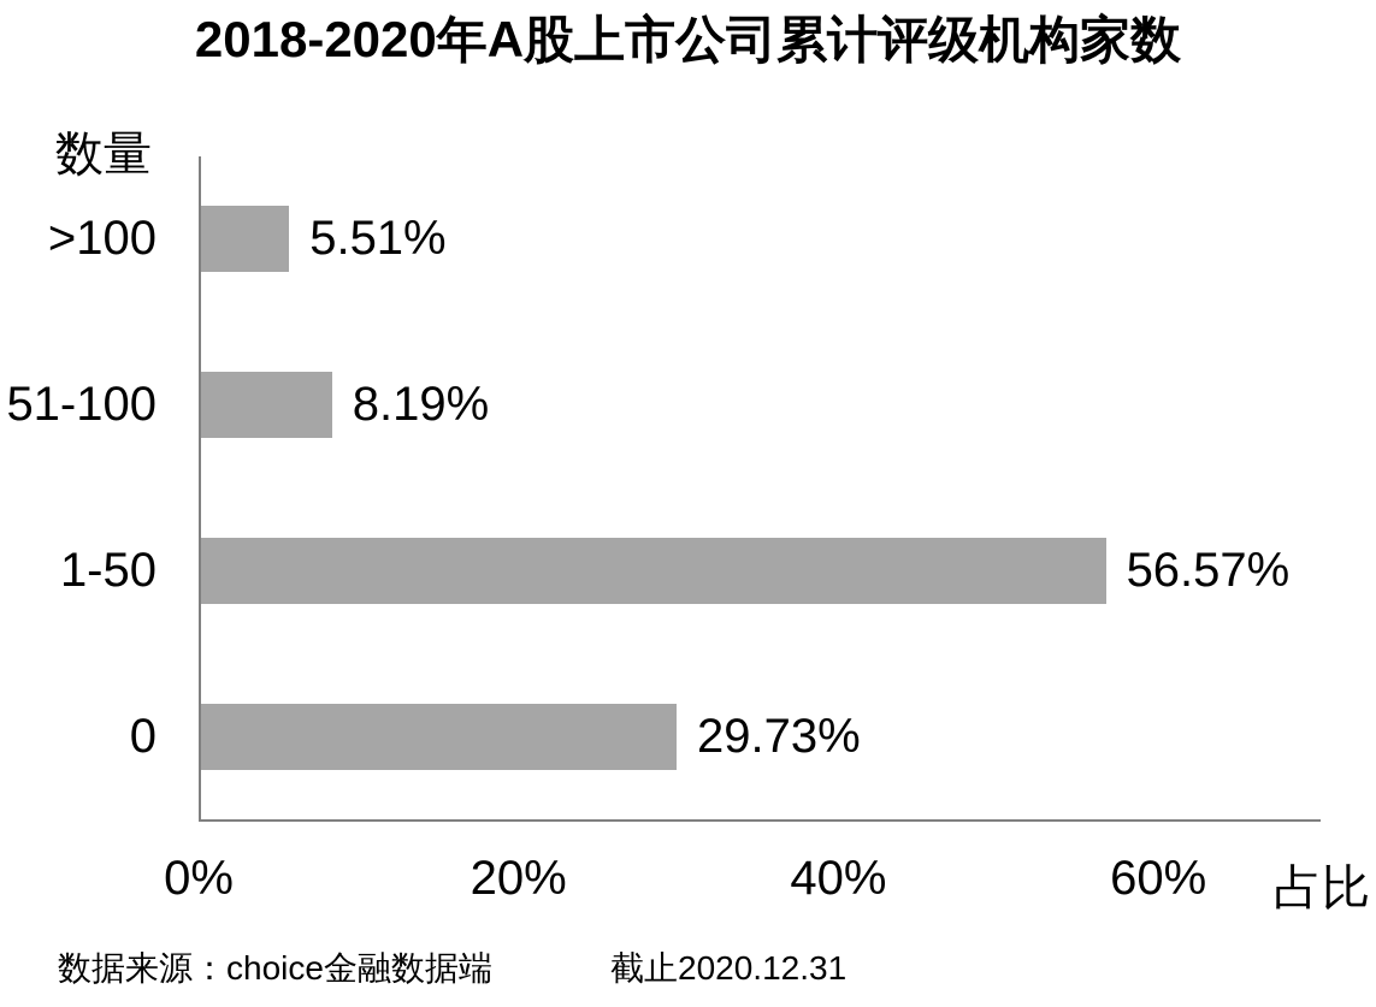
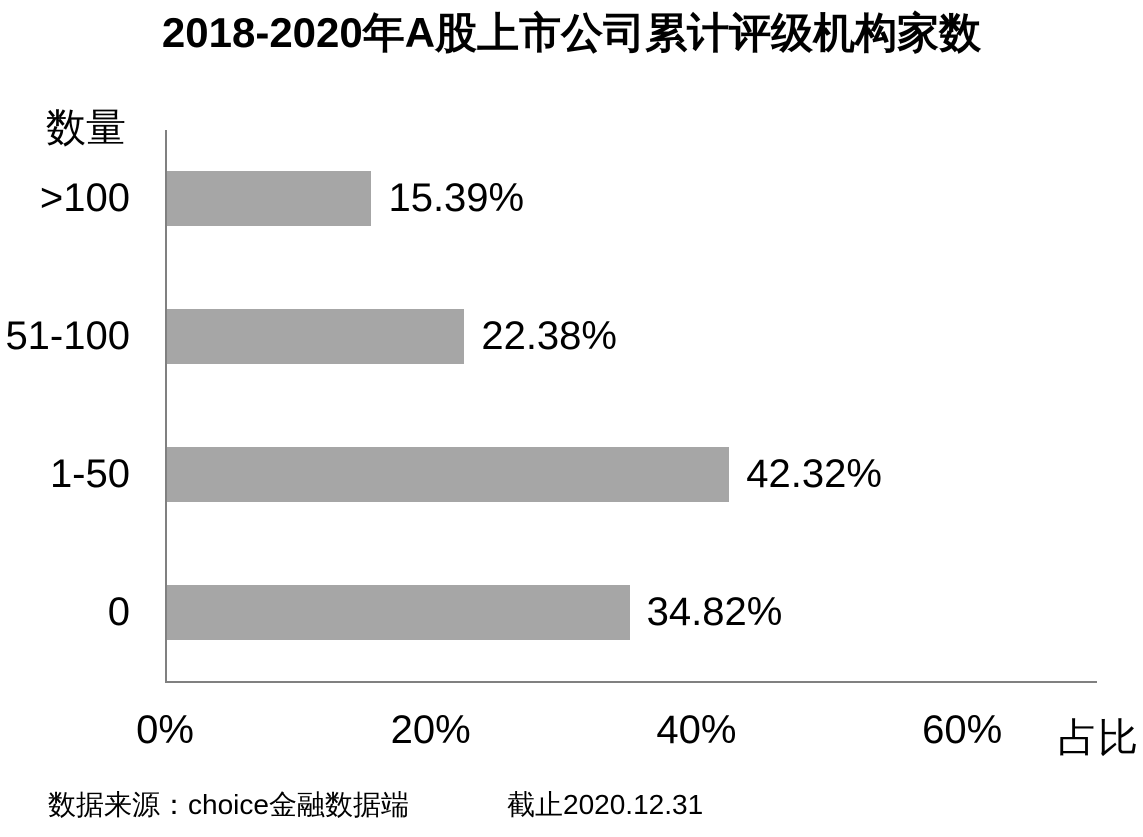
>100: 5.51% -> 15.39%
51-100: 8.19% -> 22.38%
1-50: 56.57% -> 42.32%
0: 29.73% -> 34.82%
